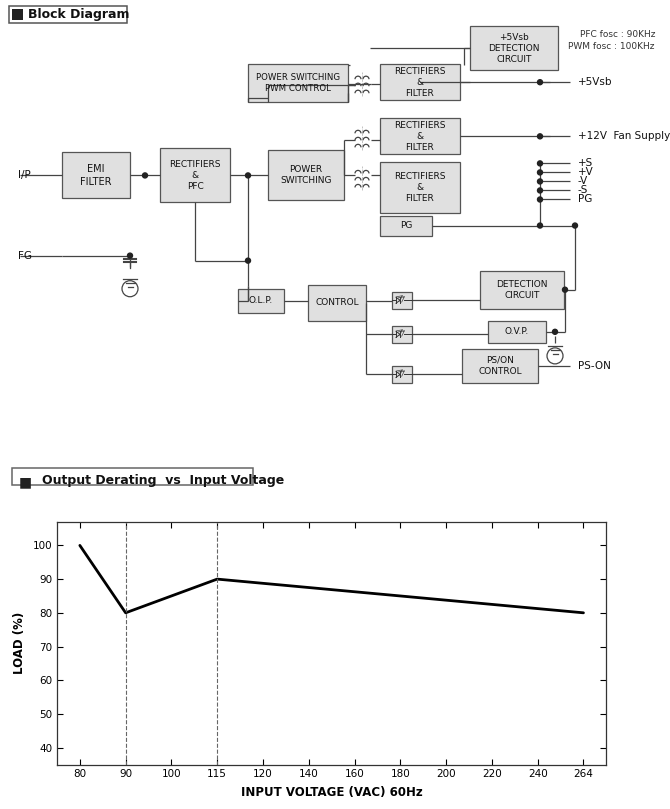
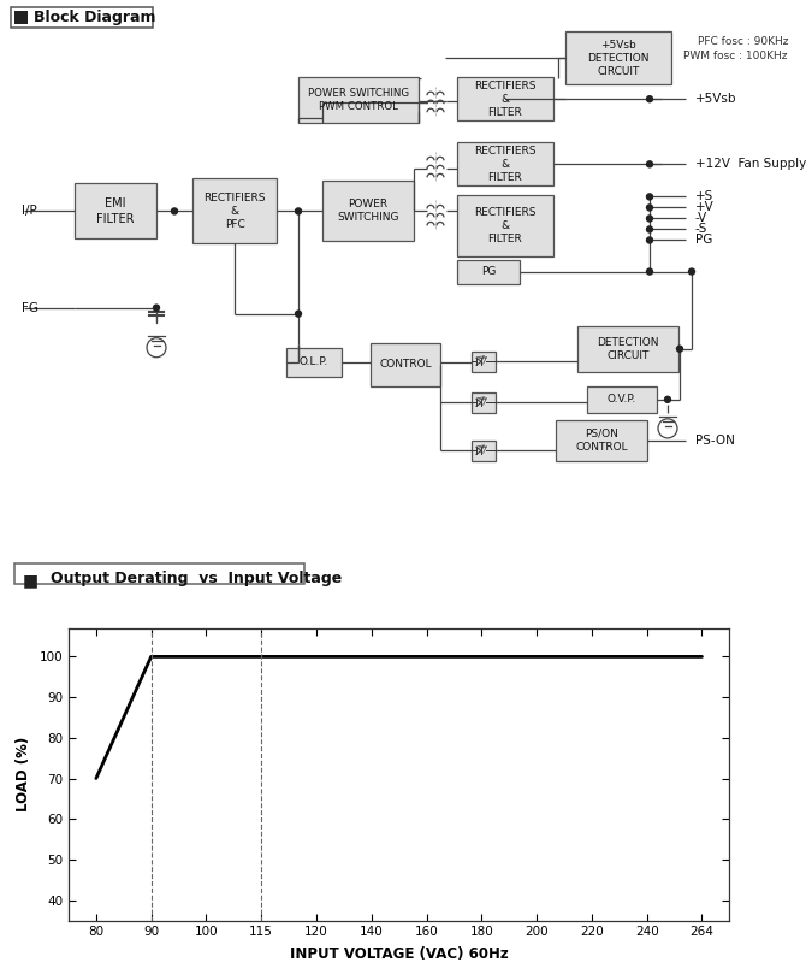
80: 100 -> 70
90: 80 -> 100
115: 90 -> 100
264: 80 -> 100
